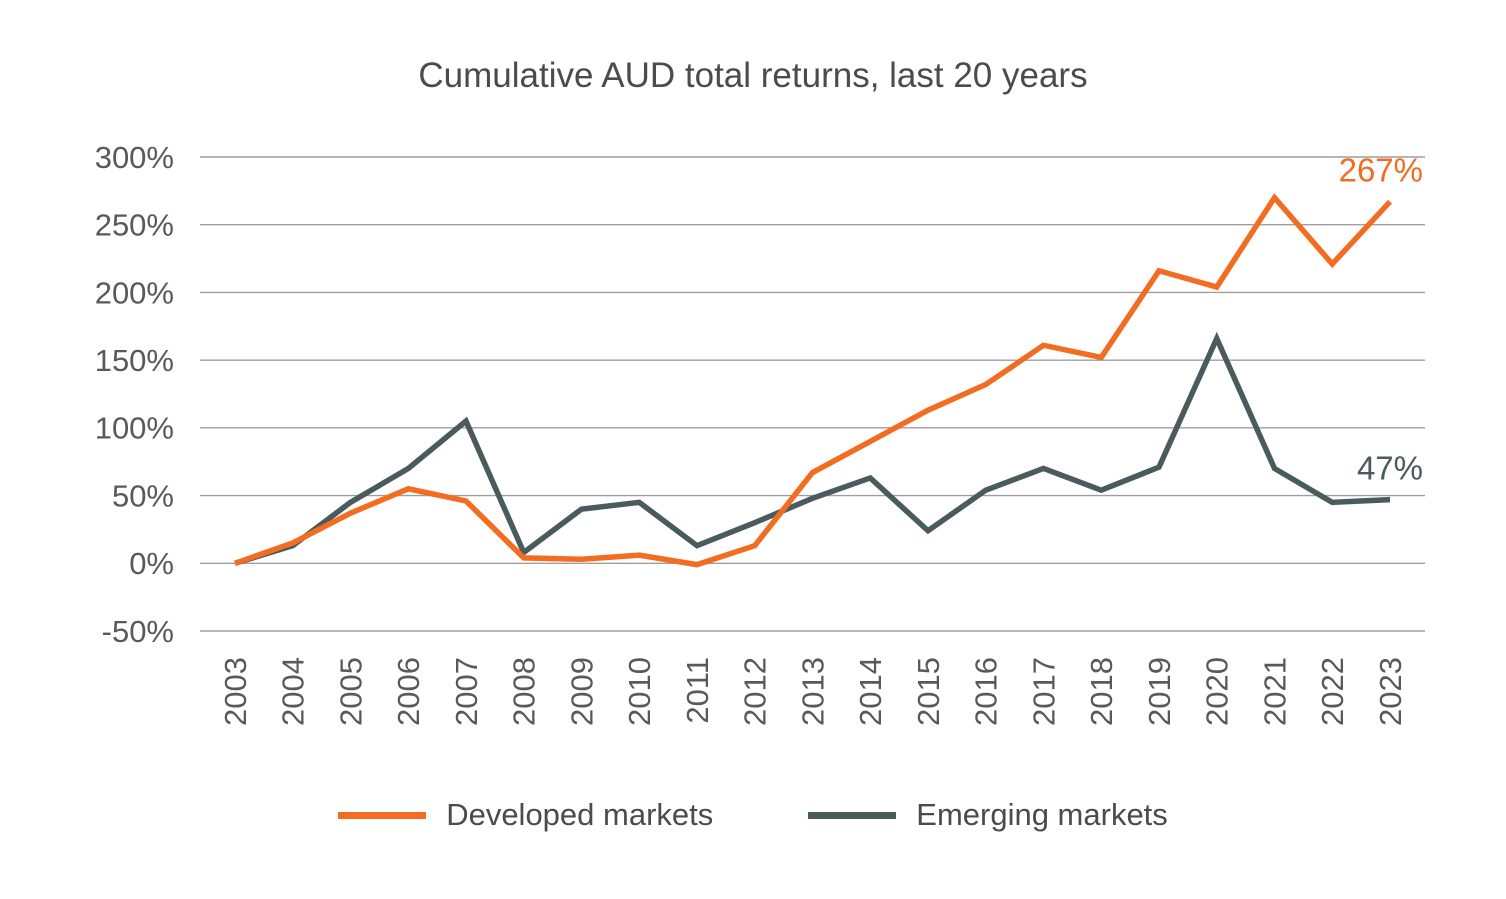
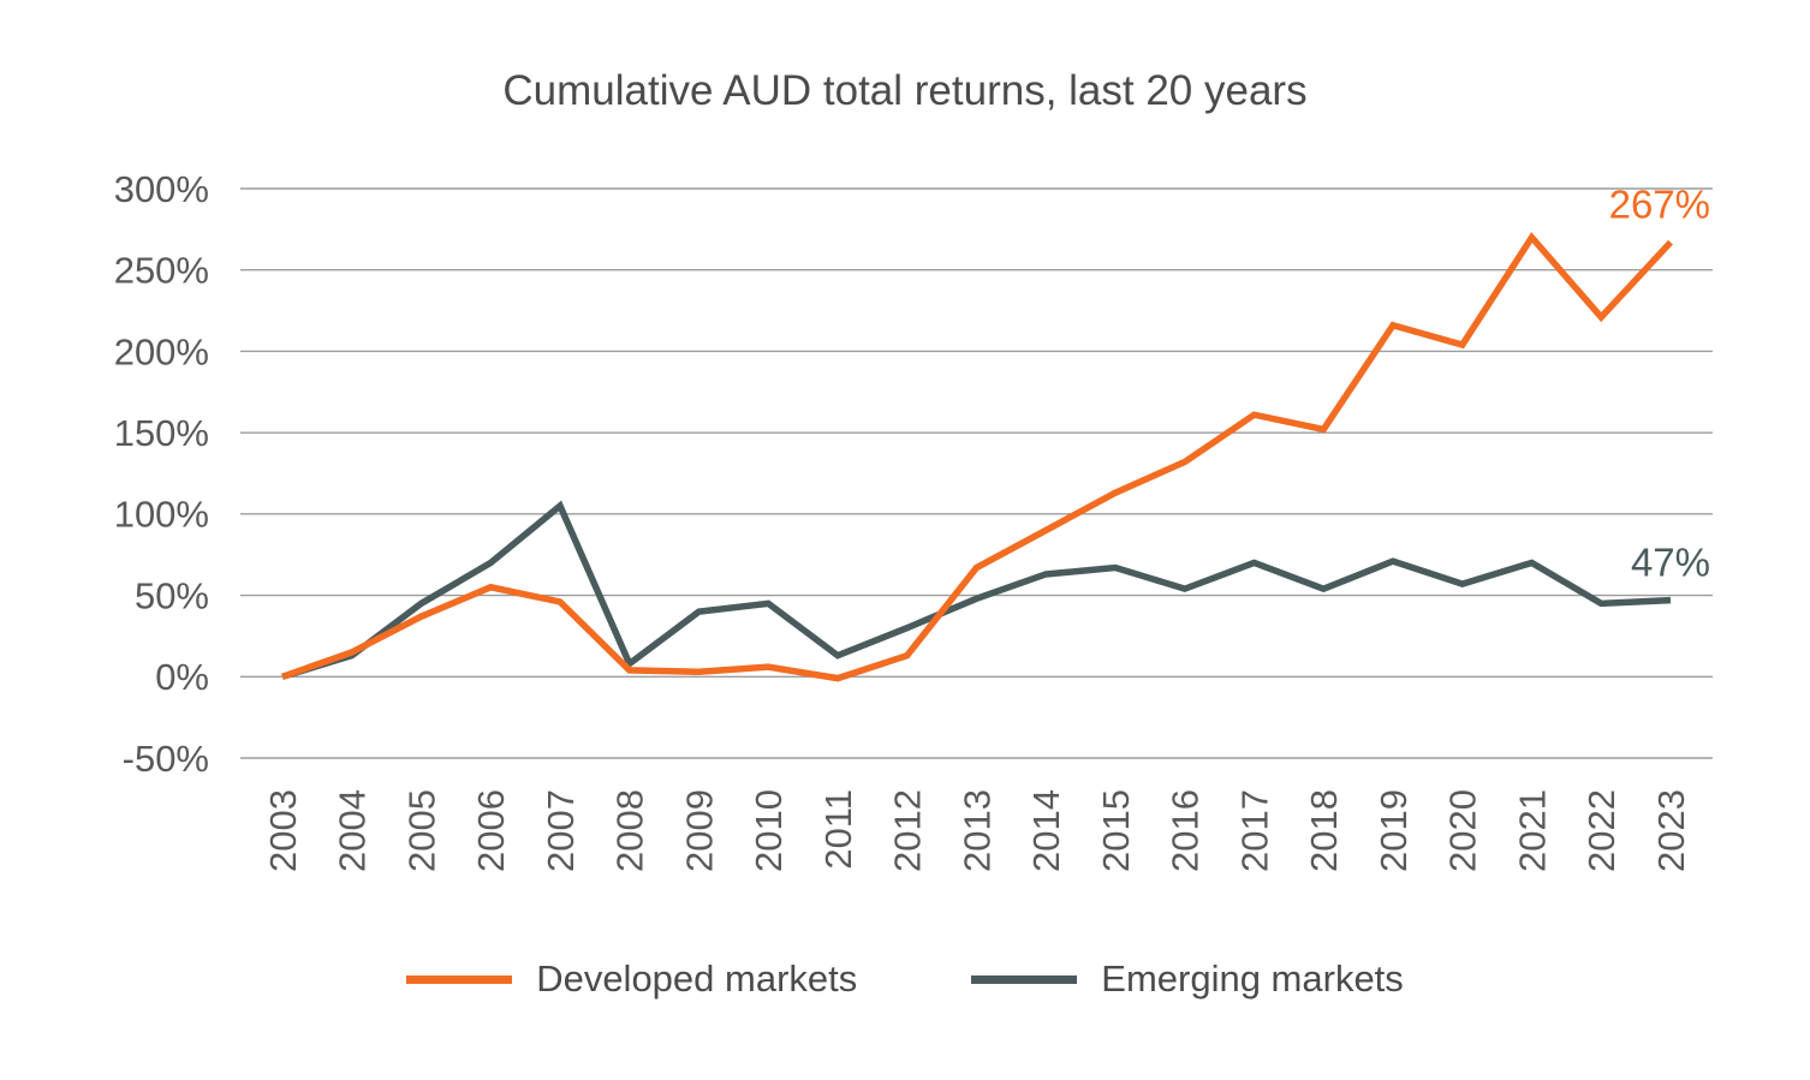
Emerging markets/2015: 24% -> 67%
Emerging markets/2020: 166% -> 57%
